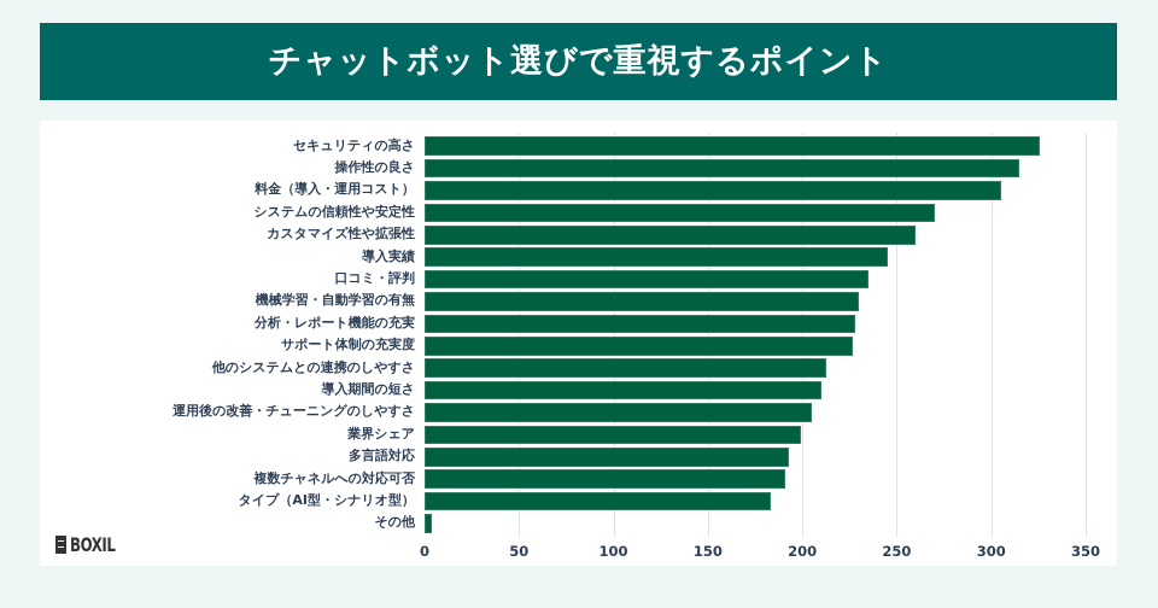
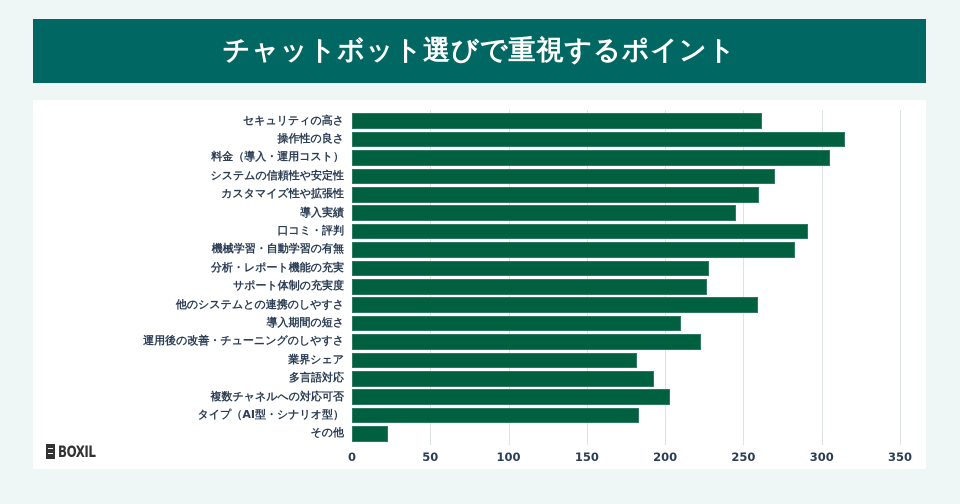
セキュリティの高さ: 326 -> 262
口コミ・評判: 235 -> 291
機械学習・自動学習の有無: 230 -> 283
他のシステムとの連携のしやすさ: 213 -> 259
運用後の改善・チューニングのしやすさ: 205 -> 223
業界シェア: 199 -> 182
複数チャネルへの対応可否: 191 -> 203
その他: 4 -> 23
